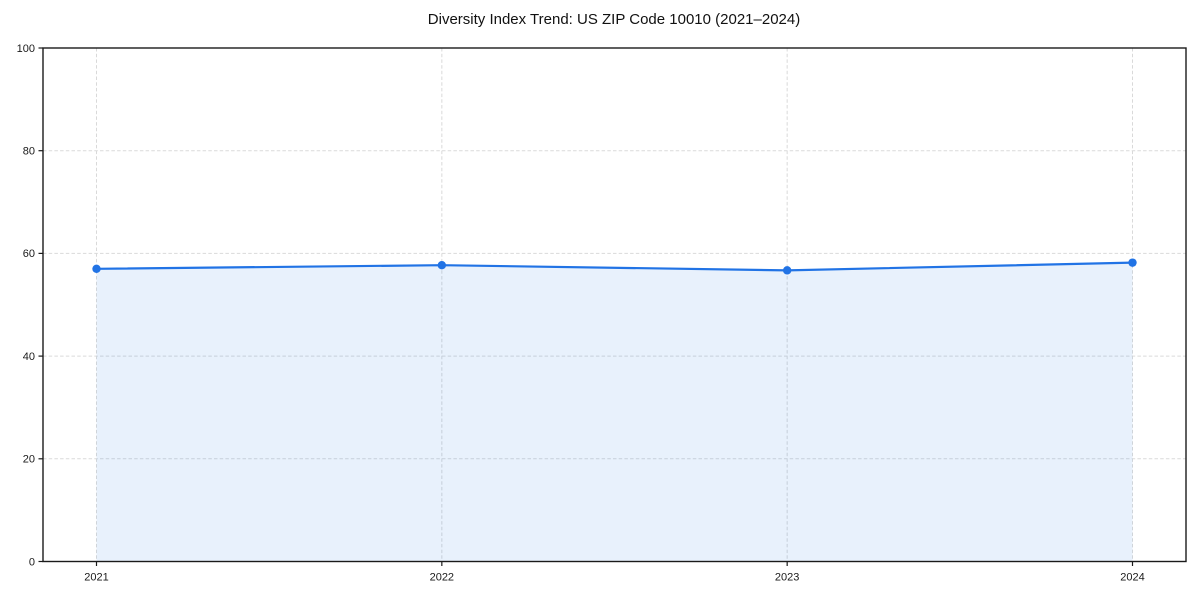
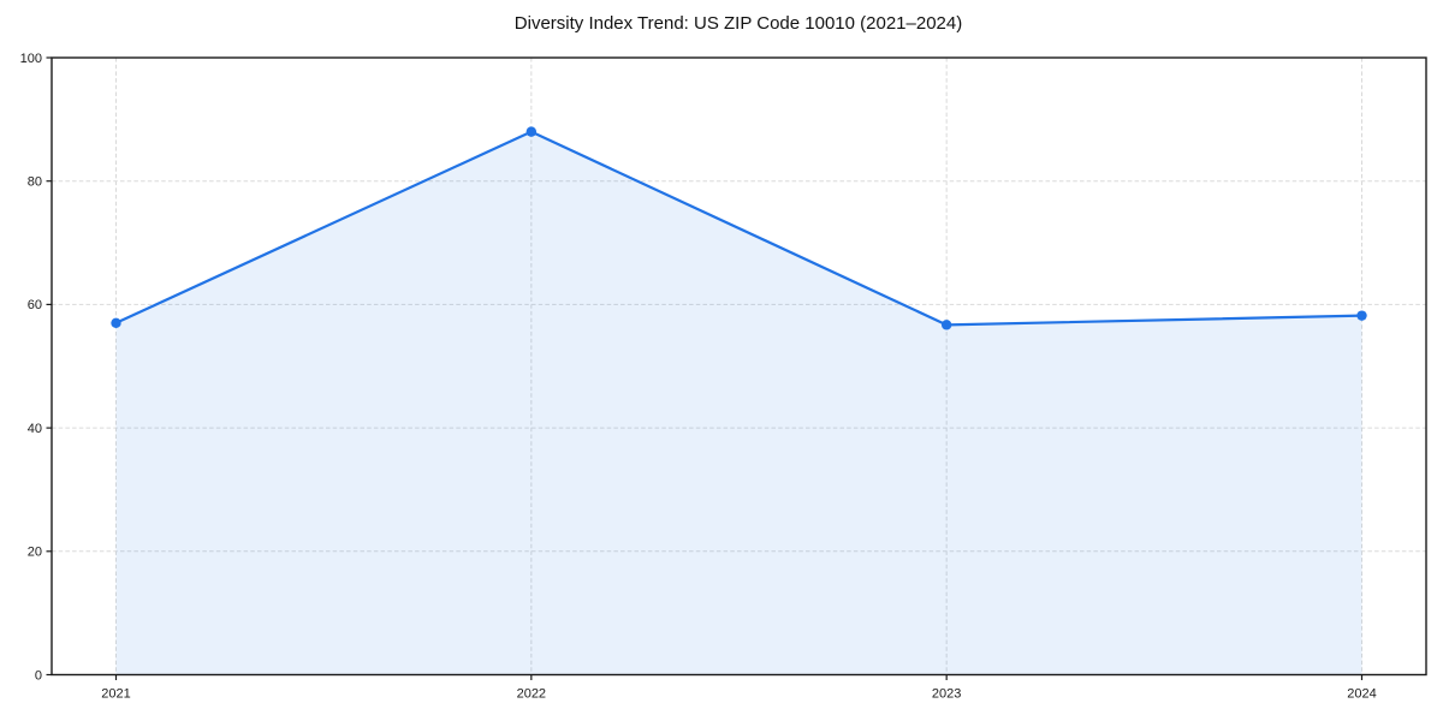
2022: 58 -> 88
